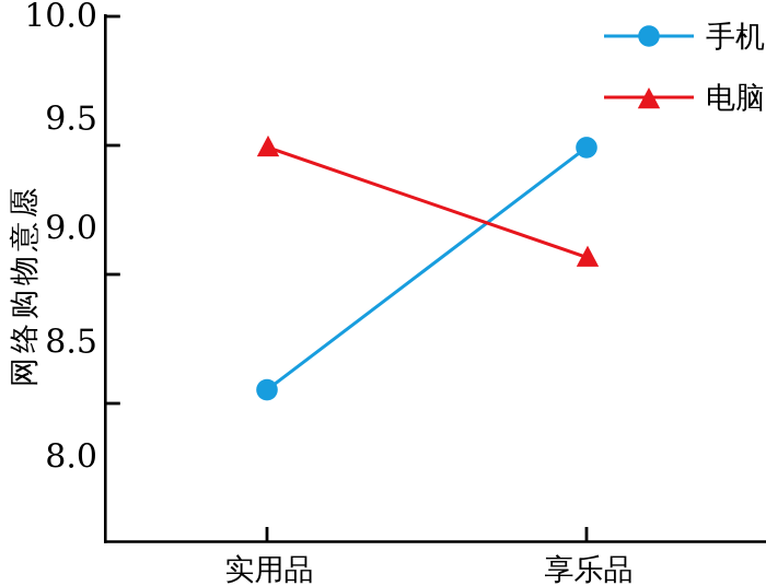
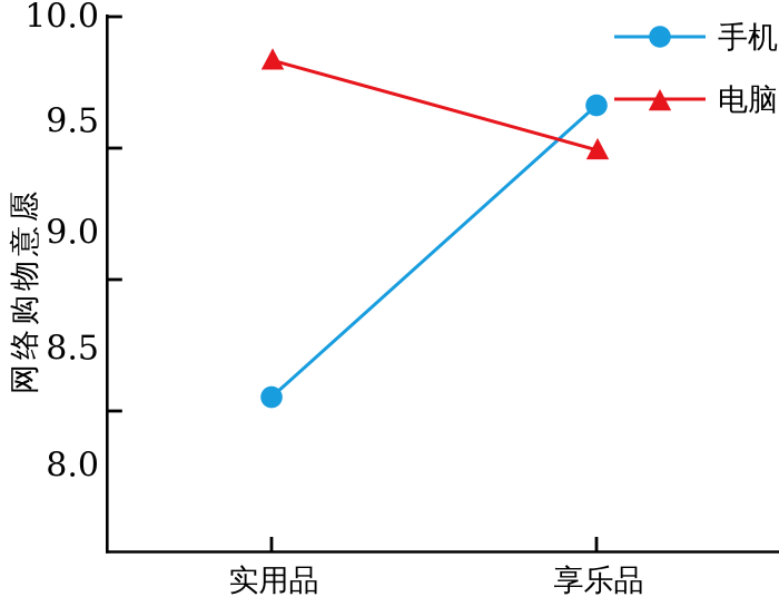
电脑/实用品: 9.4 -> 9.8
手机/享乐品: 9.4 -> 9.6
电脑/享乐品: 8.9 -> 9.4
